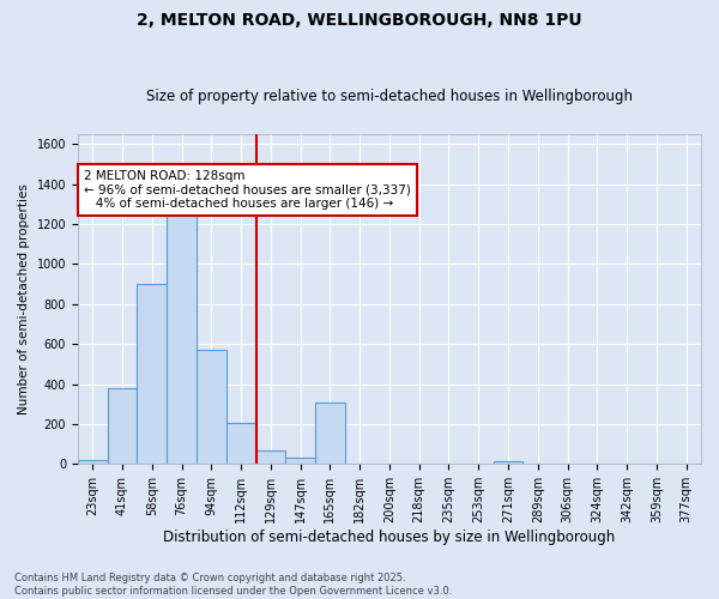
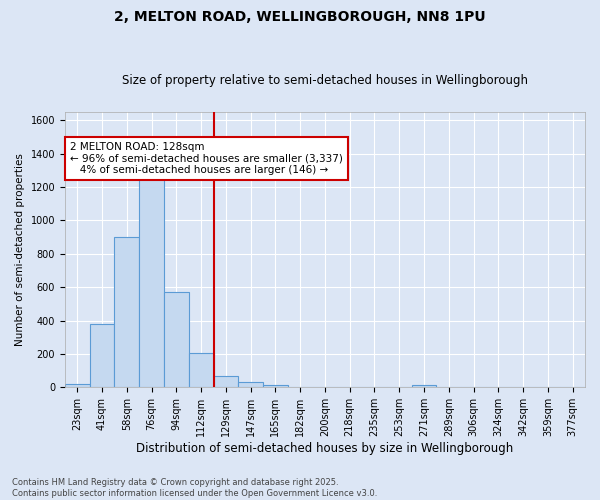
165sqm: 310 -> 20
